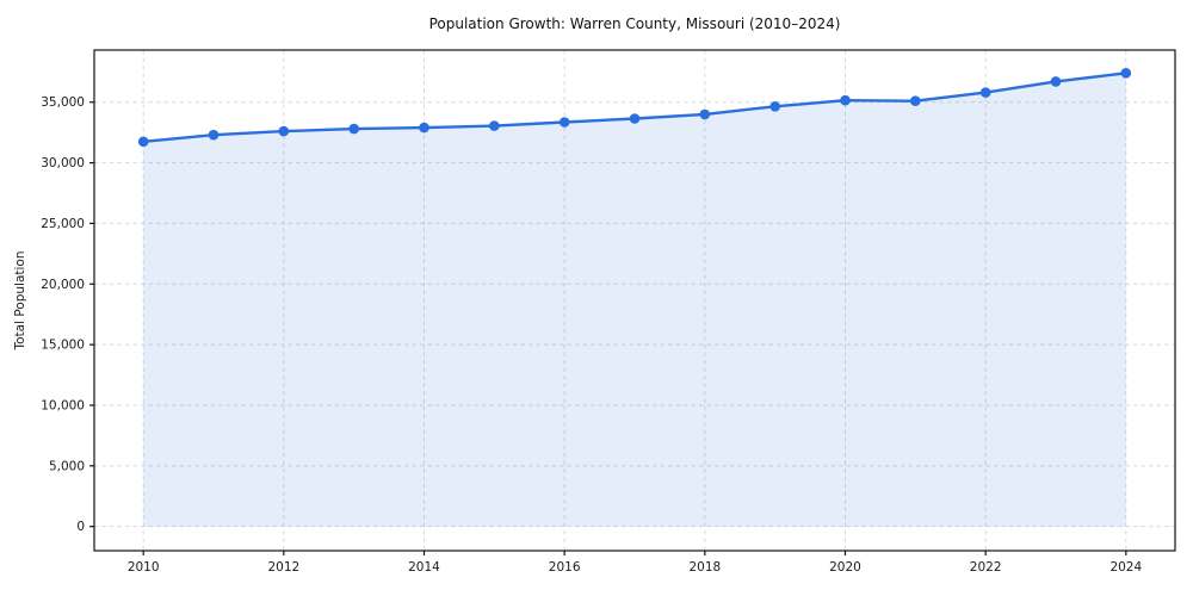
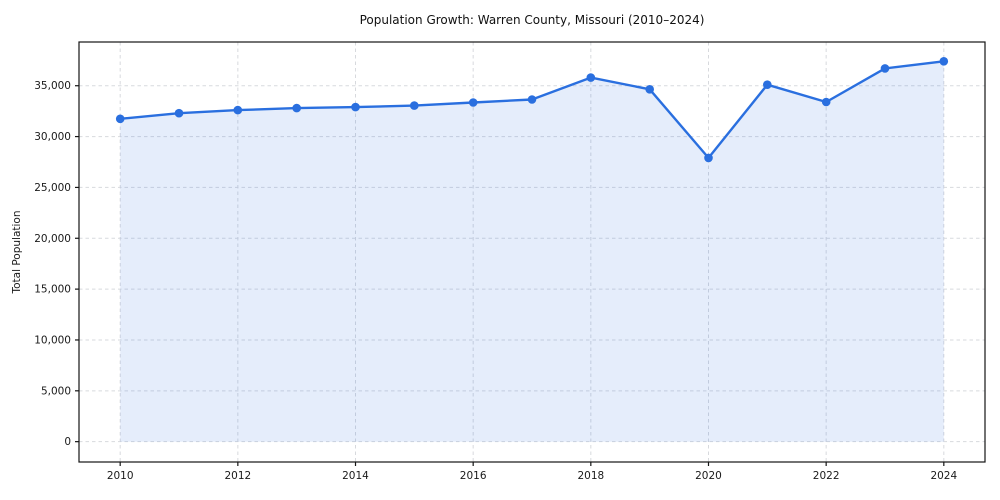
2018: 34000 -> 35800
2020: 35200 -> 27900
2022: 35800 -> 33400
